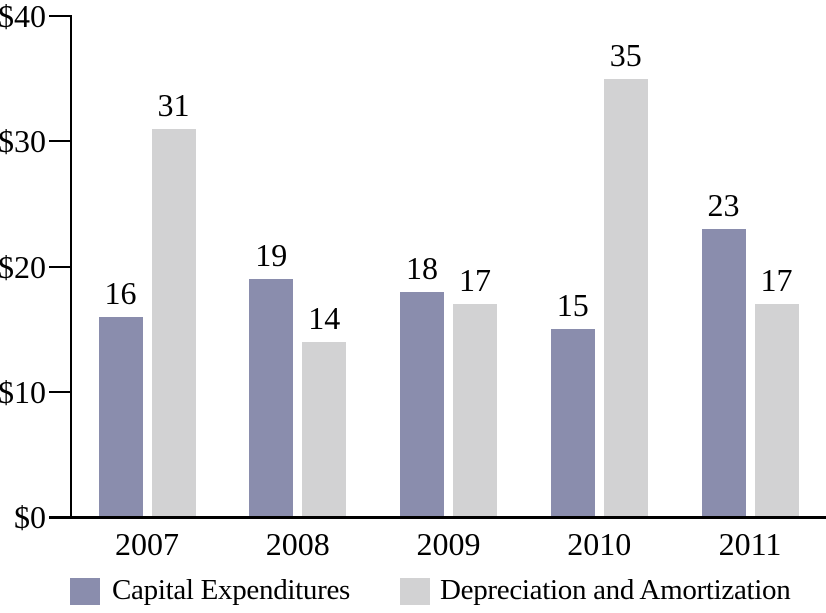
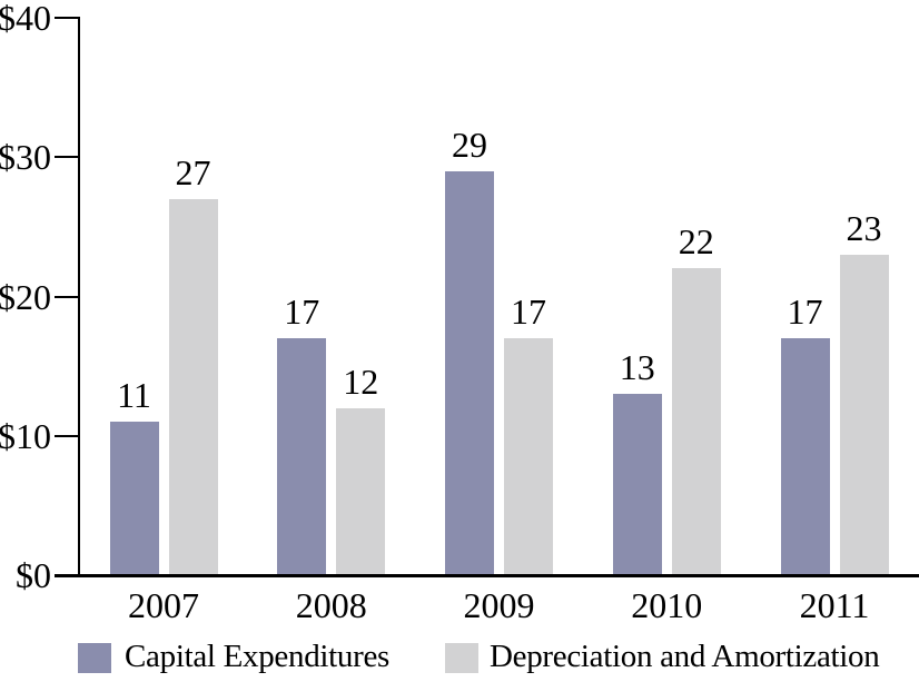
Capital Expenditures/2007: 16 -> 11
Depreciation and Amortization/2007: 31 -> 27
Capital Expenditures/2008: 19 -> 17
Depreciation and Amortization/2008: 14 -> 12
Capital Expenditures/2009: 18 -> 29
Capital Expenditures/2010: 15 -> 13
Depreciation and Amortization/2010: 35 -> 22
Capital Expenditures/2011: 23 -> 17
Depreciation and Amortization/2011: 17 -> 23
